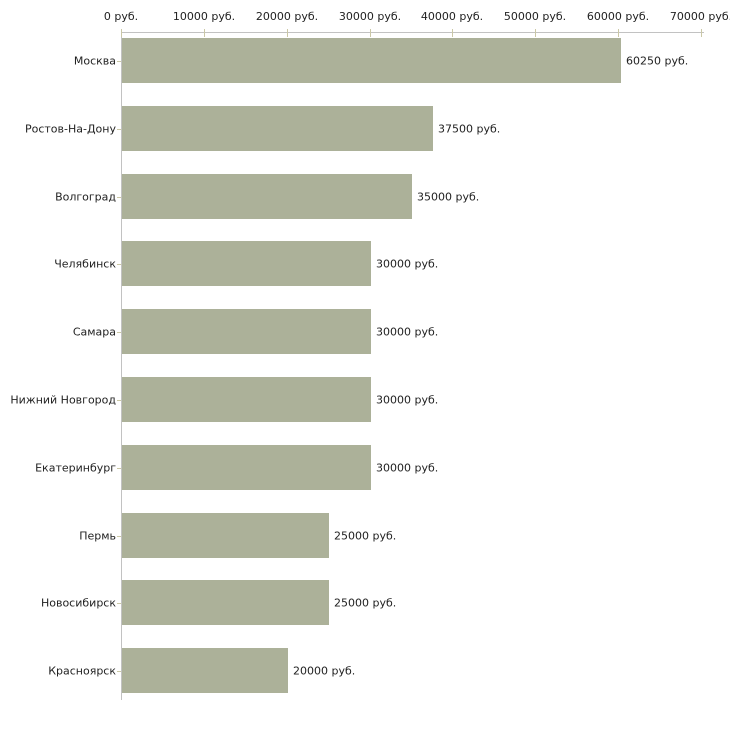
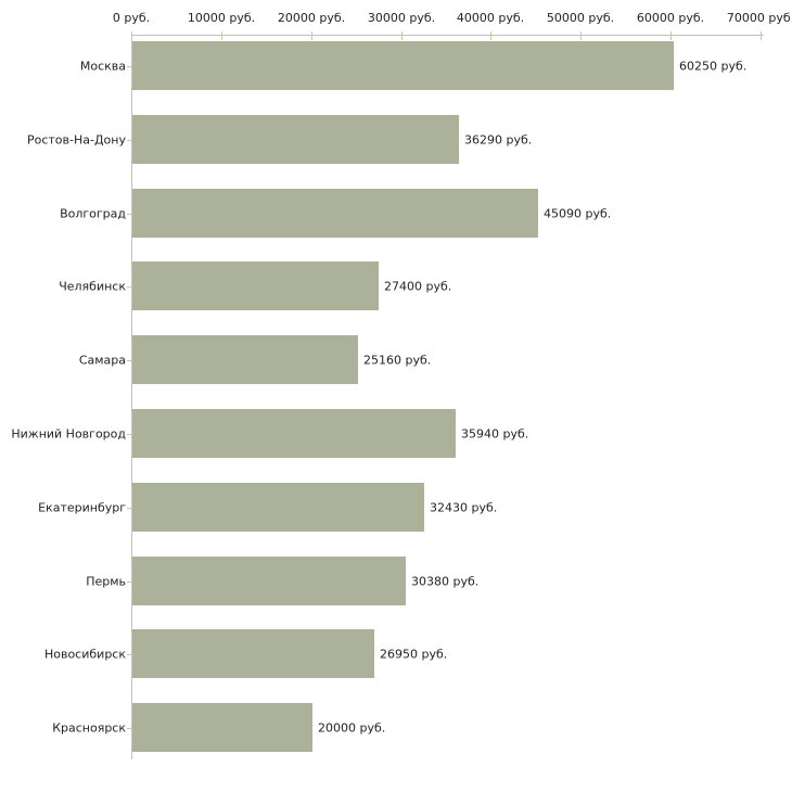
Ростов-На-Дону: 37500 -> 36290
Волгоград: 35000 -> 45090
Челябинск: 30000 -> 27400
Самара: 30000 -> 25160
Нижний Новгород: 30000 -> 35940
Екатеринбург: 30000 -> 32430
Пермь: 25000 -> 30380
Новосибирск: 25000 -> 26950
